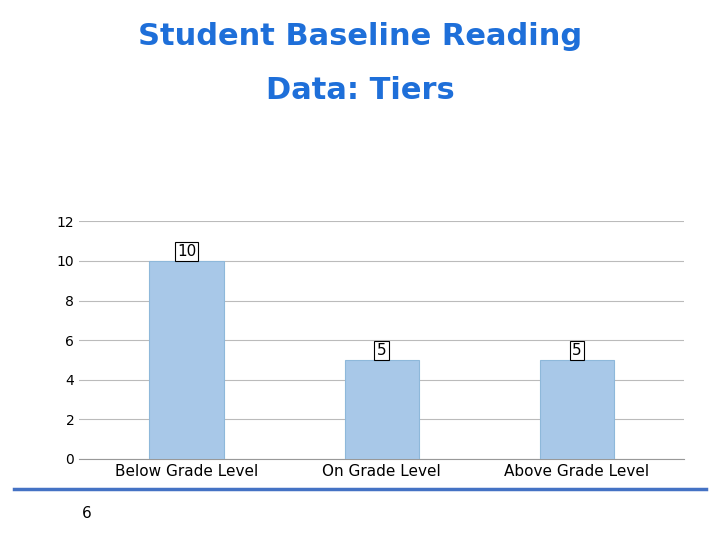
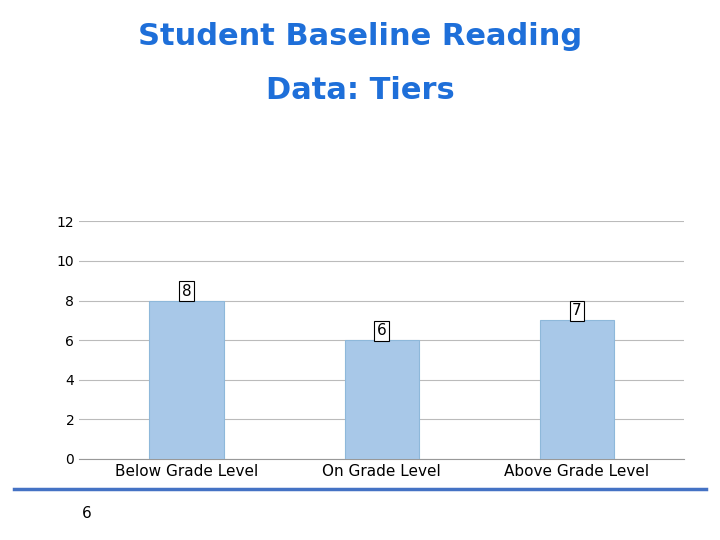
Below Grade Level: 10 -> 8
On Grade Level: 5 -> 6
Above Grade Level: 5 -> 7
